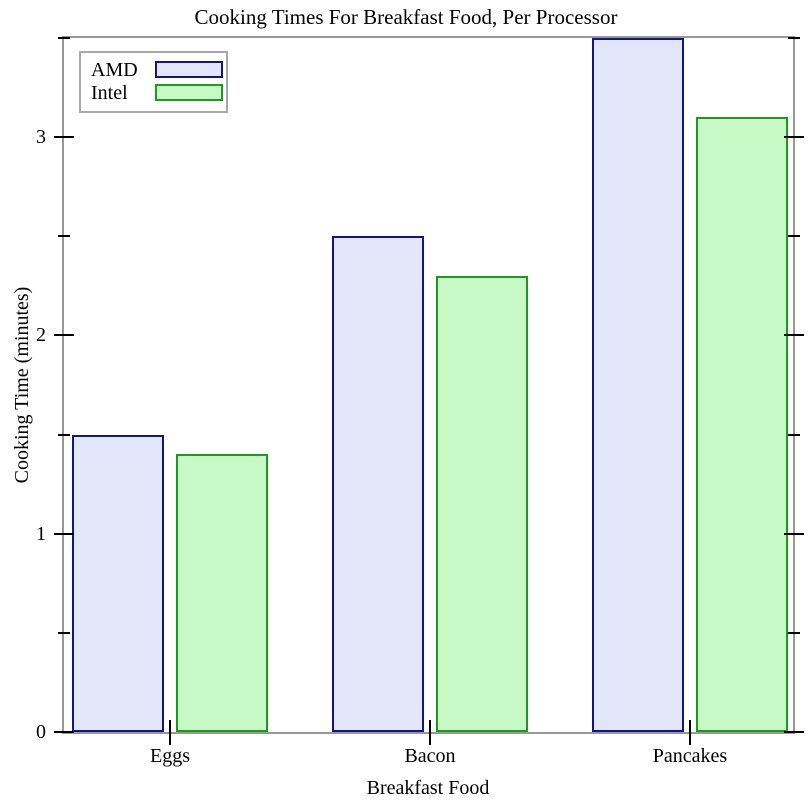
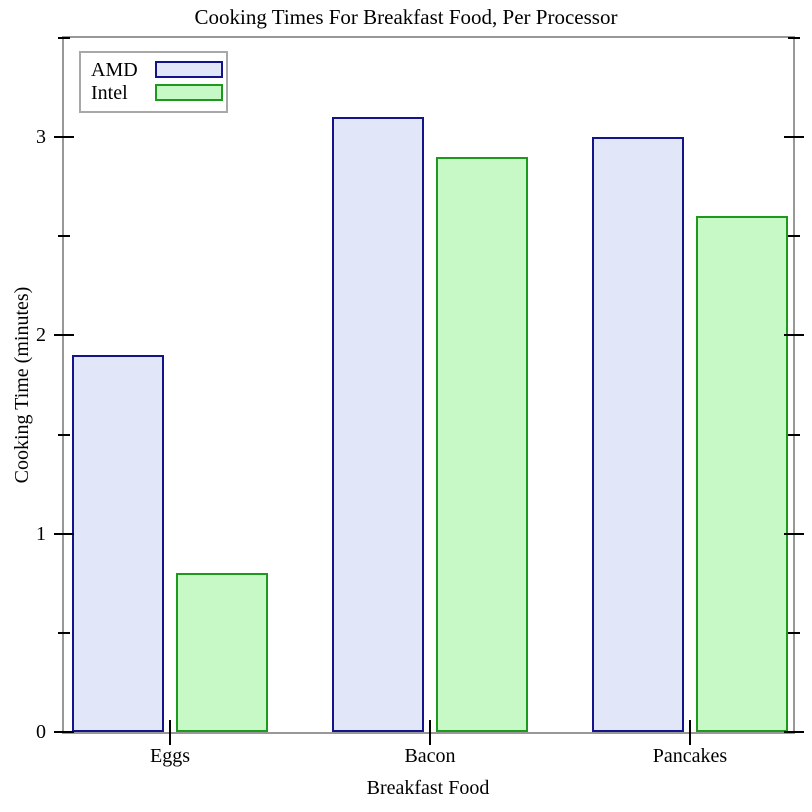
AMD/Eggs: 1.5 -> 1.9
Intel/Eggs: 1.4 -> 0.8
AMD/Bacon: 2.5 -> 3.1
Intel/Bacon: 2.3 -> 2.9
AMD/Pancakes: 3.5 -> 3.0
Intel/Pancakes: 3.1 -> 2.6
